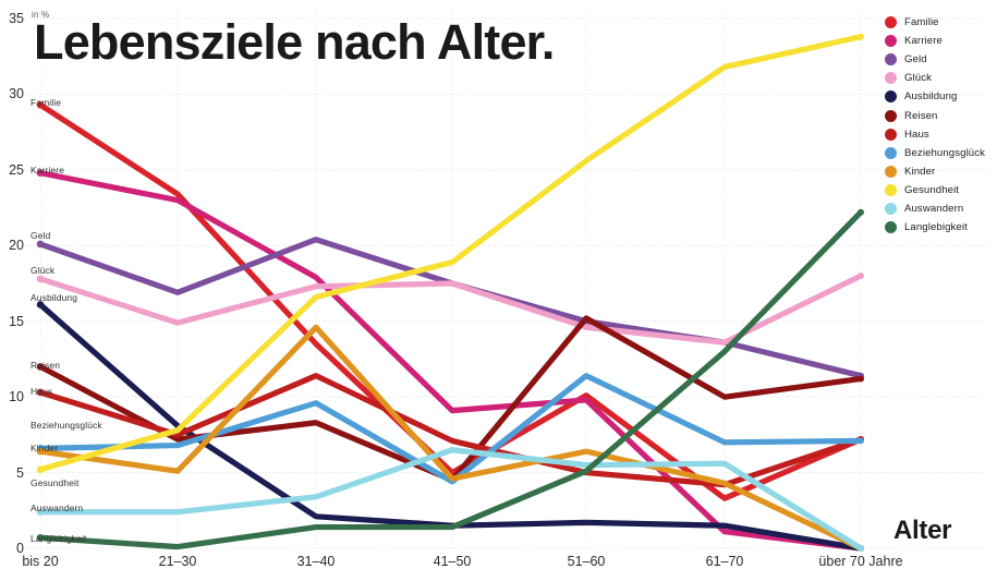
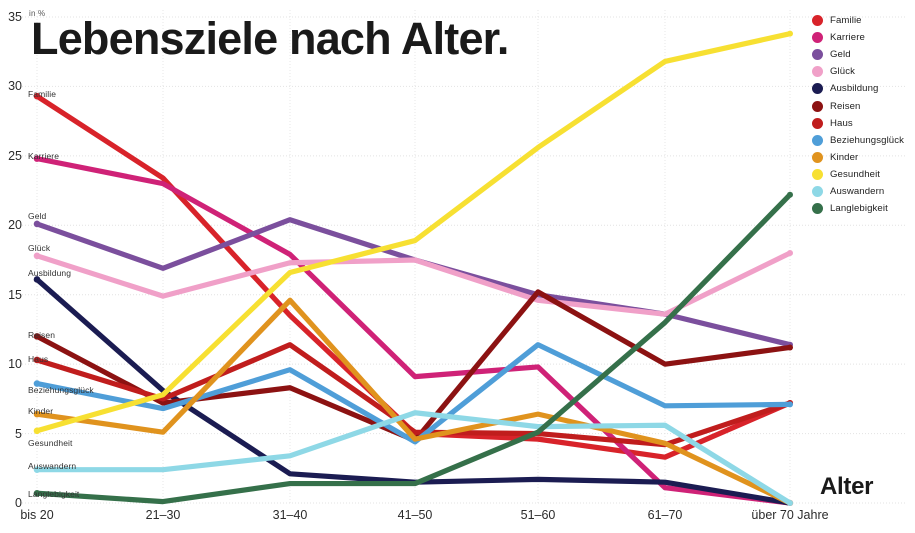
Beziehungsglück/bis 20: 6.6 -> 8.6
Haus/41–50: 7.1 -> 5.1
Familie/51–60: 10.1 -> 4.6
